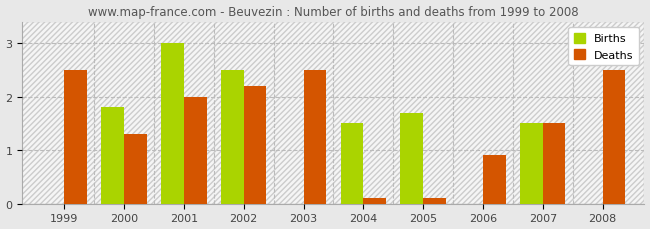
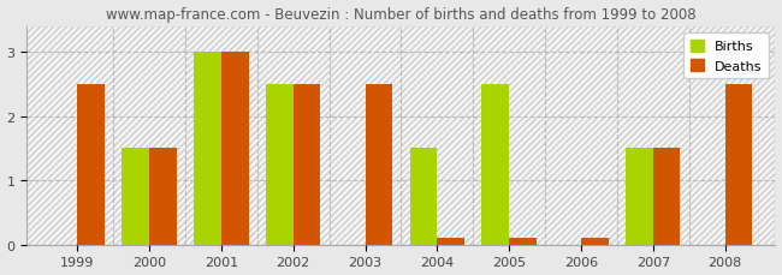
Births/2000: 1.8 -> 1.5
Deaths/2000: 1.3 -> 1.5
Deaths/2001: 2.0 -> 3.0
Deaths/2002: 2.2 -> 2.5
Births/2005: 1.7 -> 2.5
Deaths/2006: 0.9 -> 0.1
